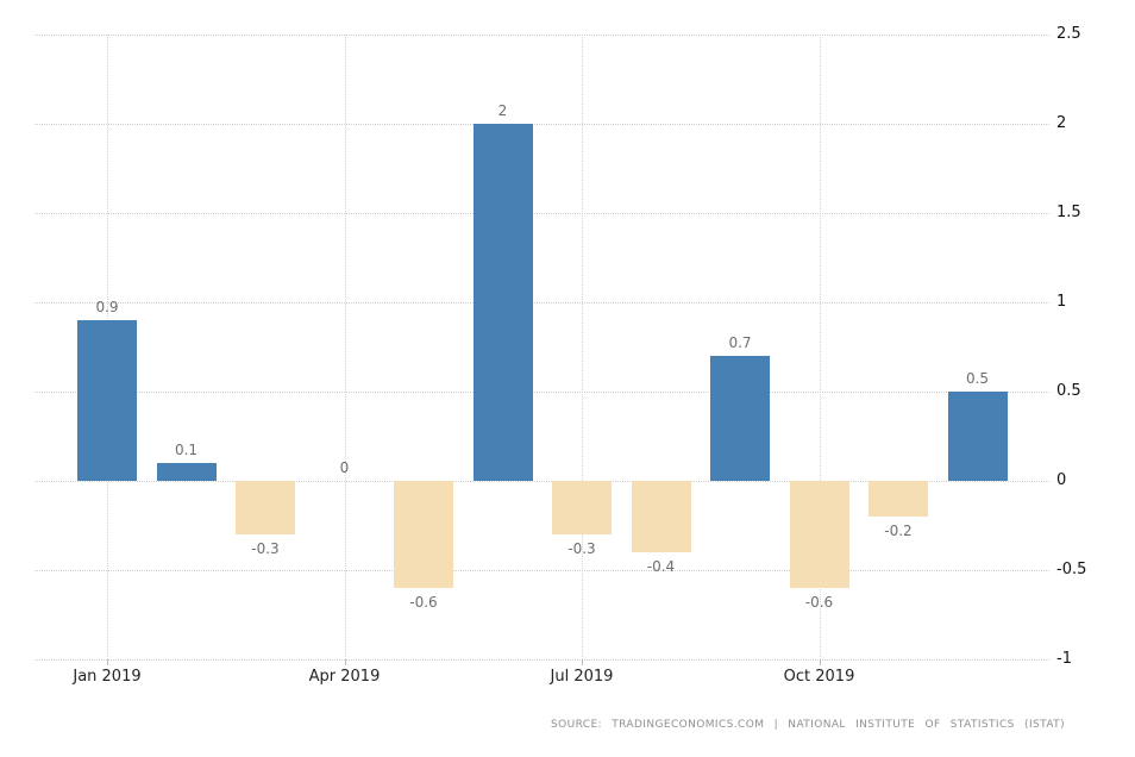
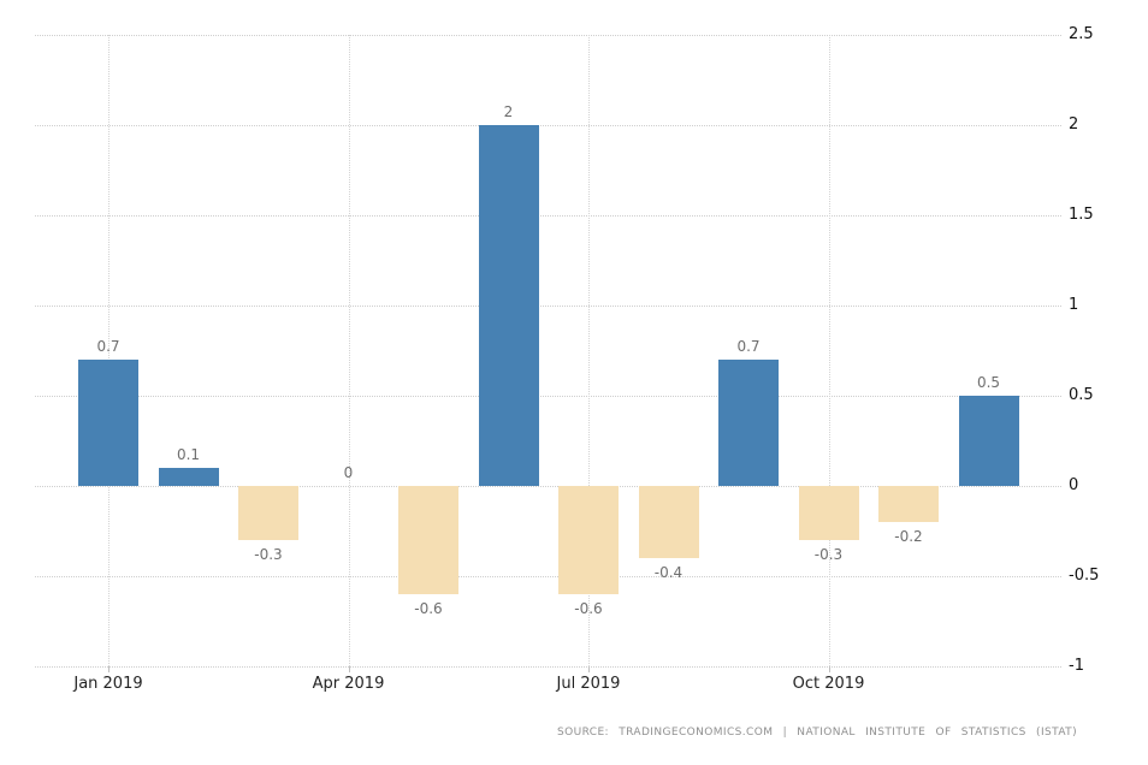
Jan 2019: 0.9 -> 0.7
Jul 2019: -0.3 -> -0.6
Oct 2019: -0.6 -> -0.3
